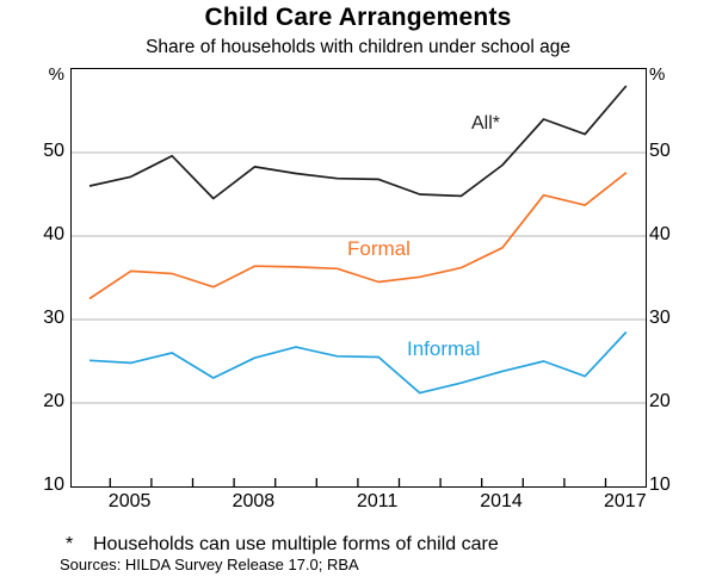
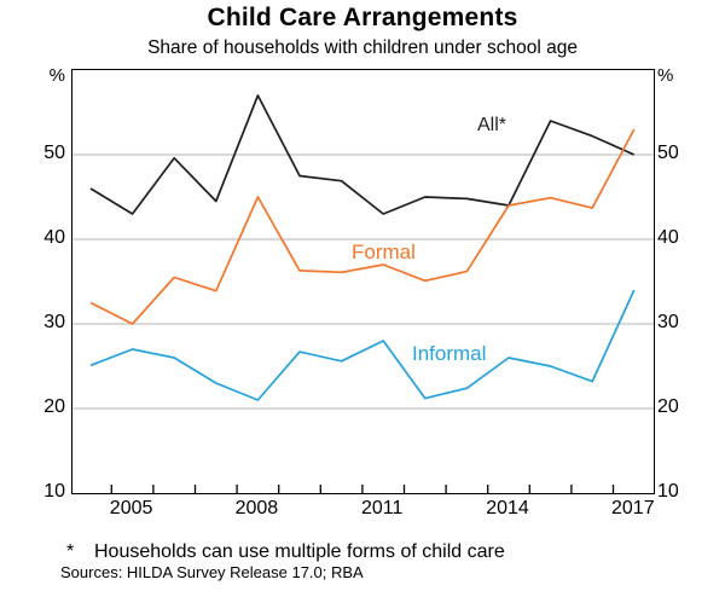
All*/2005: 47 -> 43
Formal/2005: 36 -> 30
Informal/2005: 25 -> 27
All*/2008: 48 -> 57
Formal/2008: 36 -> 45
Informal/2008: 25 -> 21
All*/2011: 47 -> 43
Formal/2011: 34 -> 37
Informal/2011: 26 -> 28
All*/2014: 48 -> 44
Formal/2014: 39 -> 44
Informal/2014: 24 -> 26
All*/2017: 58 -> 50
Formal/2017: 48 -> 53
Informal/2017: 28 -> 34
